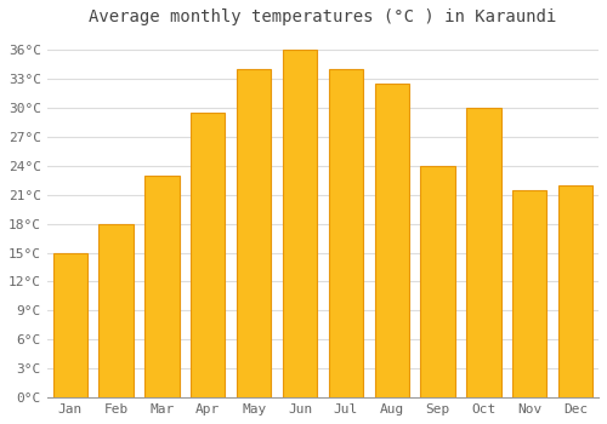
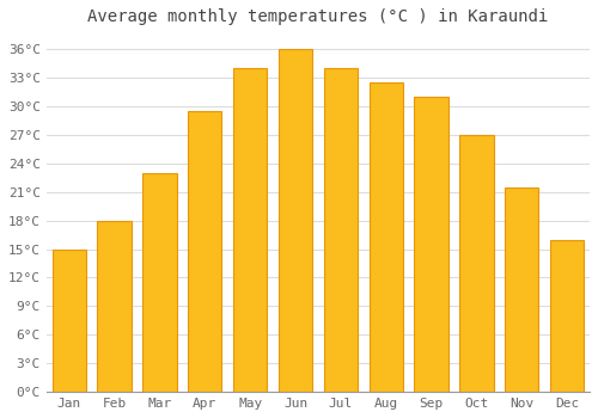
Sep: 24.0°C -> 31.0°C
Oct: 30.0°C -> 27.0°C
Dec: 22.0°C -> 16.0°C
